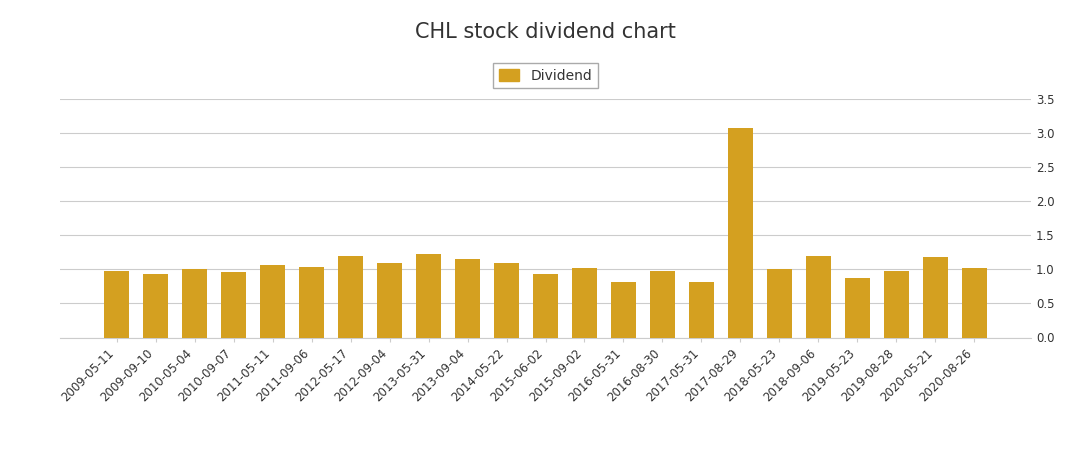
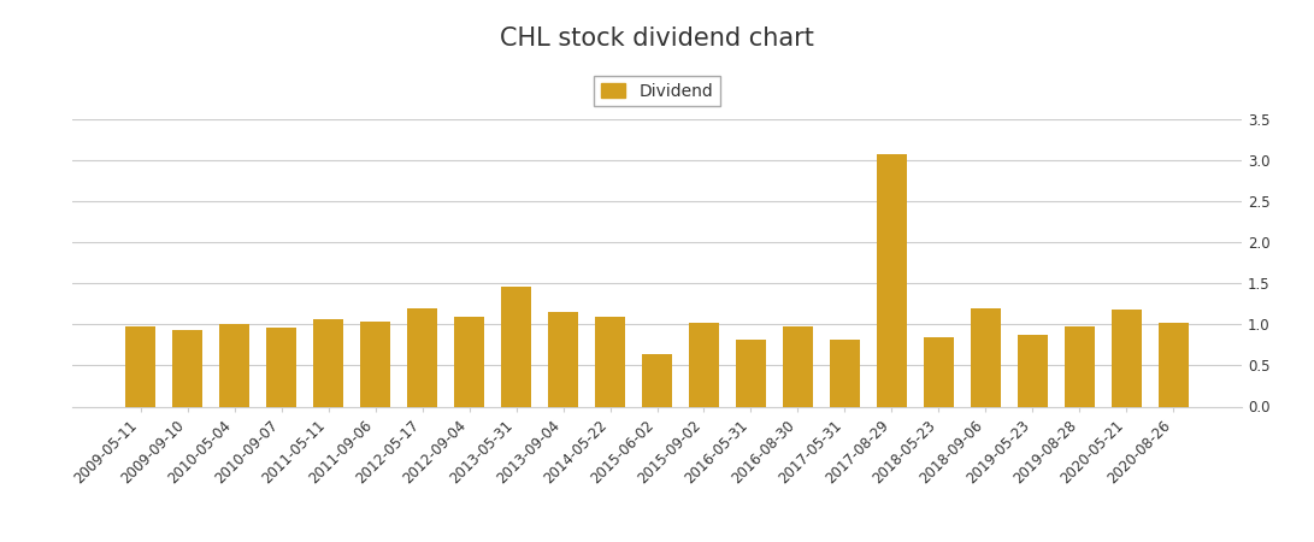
2013-05-31: 1.22 -> 1.46
2015-06-02: 0.93 -> 0.64
2018-05-23: 1.00 -> 0.84
